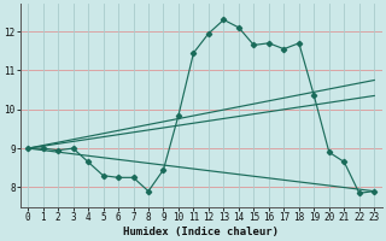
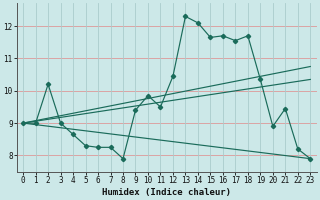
2: 8.95 -> 10.20
9: 8.45 -> 9.40
11: 11.45 -> 9.50
12: 11.95 -> 10.45
21: 8.65 -> 9.45
22: 7.85 -> 8.20
